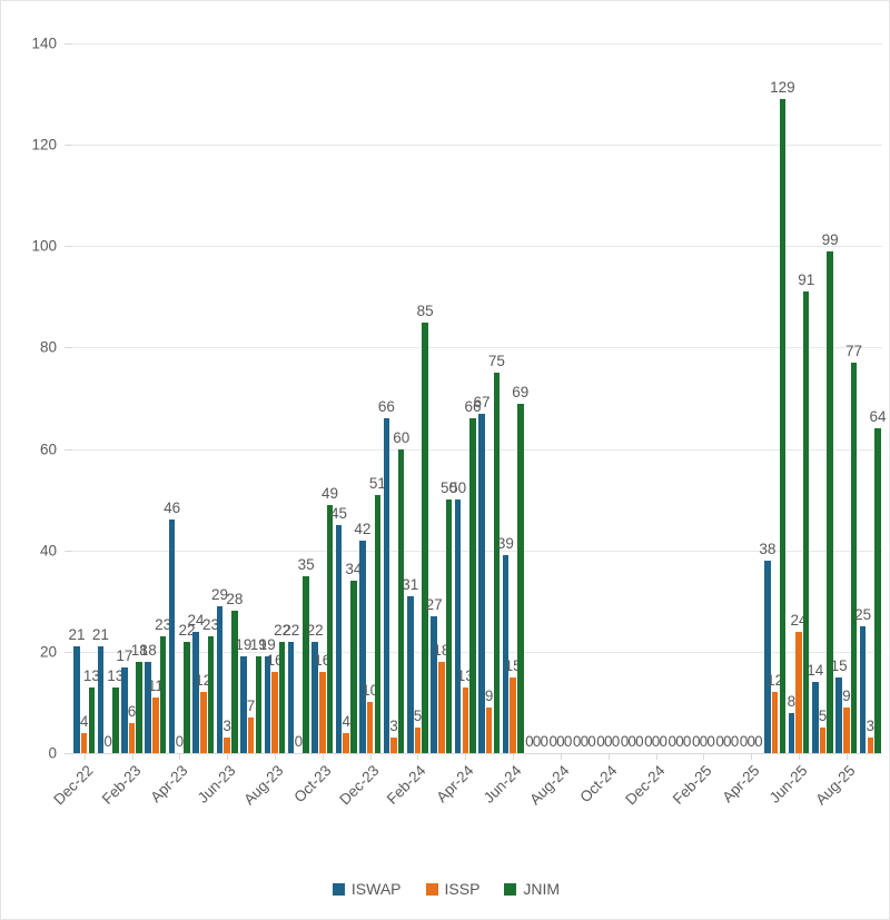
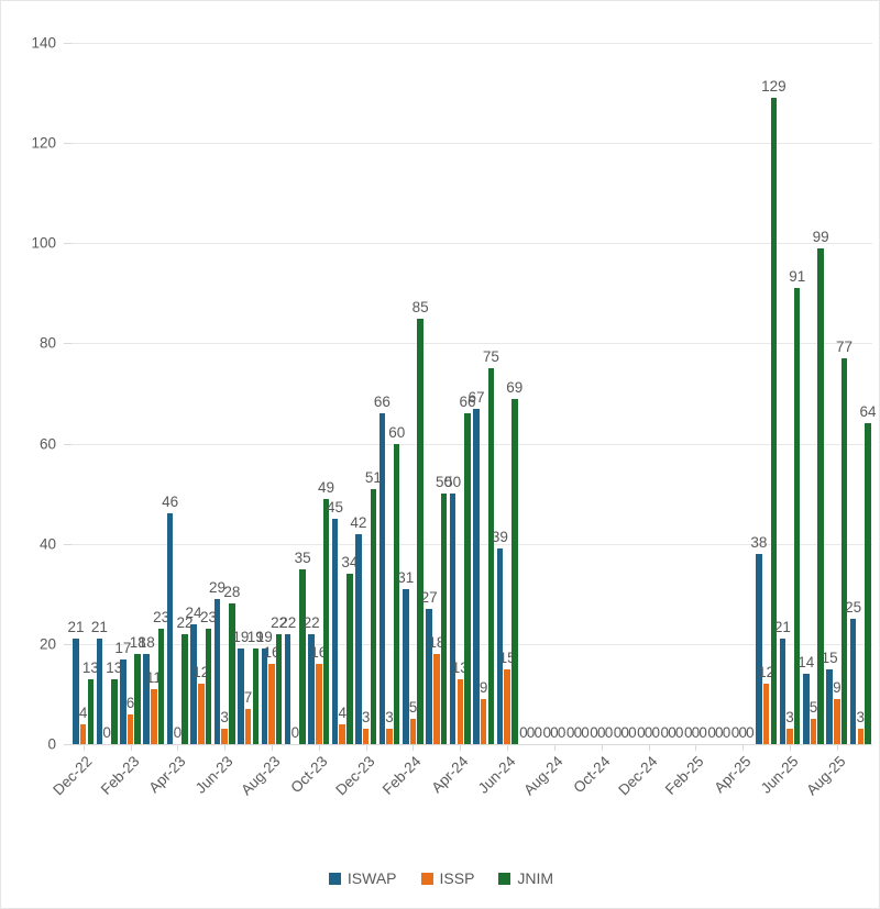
ISSP/Dec-23: 10 -> 3
ISWAP/Jun-25: 8 -> 21
ISSP/Jun-25: 24 -> 3
